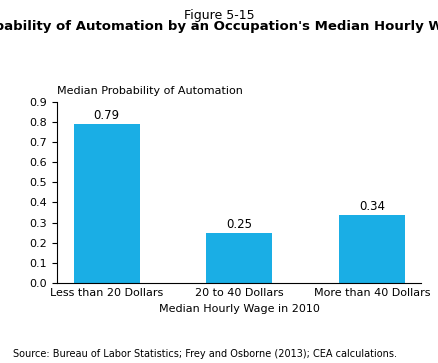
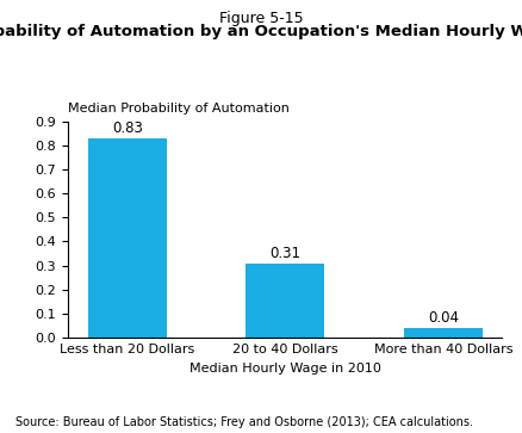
Less than 20 Dollars: 0.79 -> 0.83
20 to 40 Dollars: 0.25 -> 0.31
More than 40 Dollars: 0.34 -> 0.04
